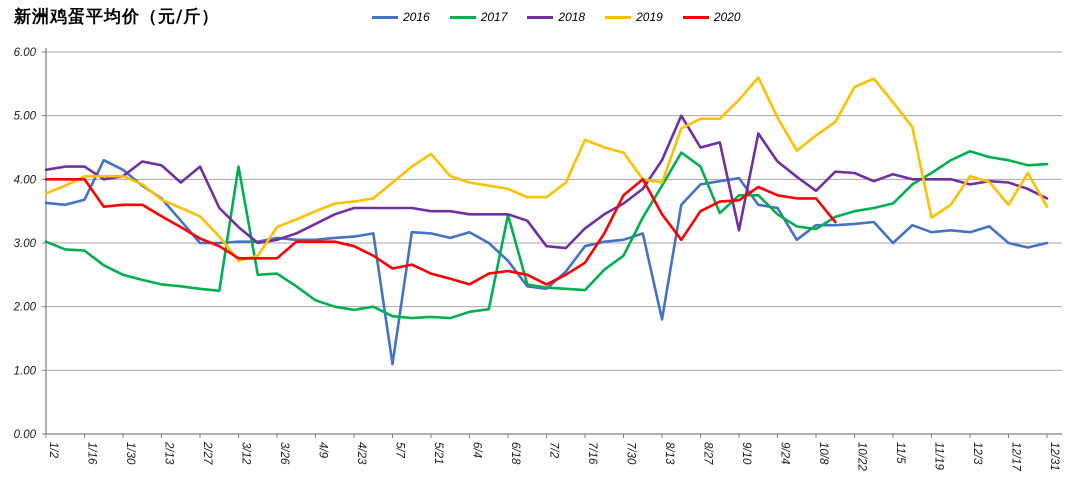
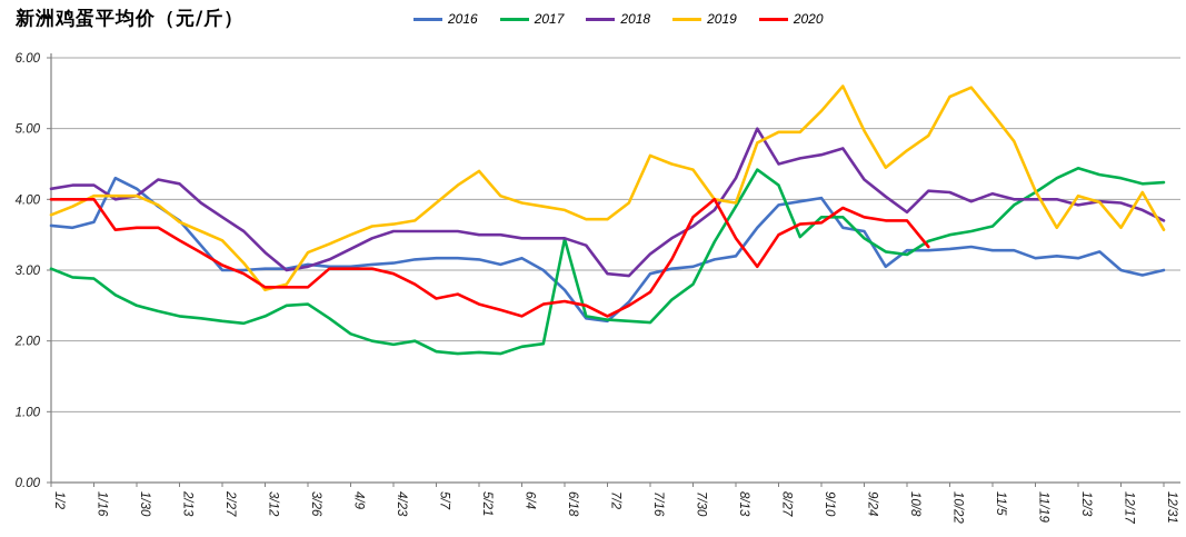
2018/2/27: 4.2 -> 3.8
2017/3/12: 4.2 -> 2.4
2016/5/7: 1.1 -> 3.2
2016/8/13: 1.8 -> 3.2
2018/9/10: 3.2 -> 4.6
2016/11/5: 3.0 -> 3.3
2019/11/19: 3.4 -> 4.1
